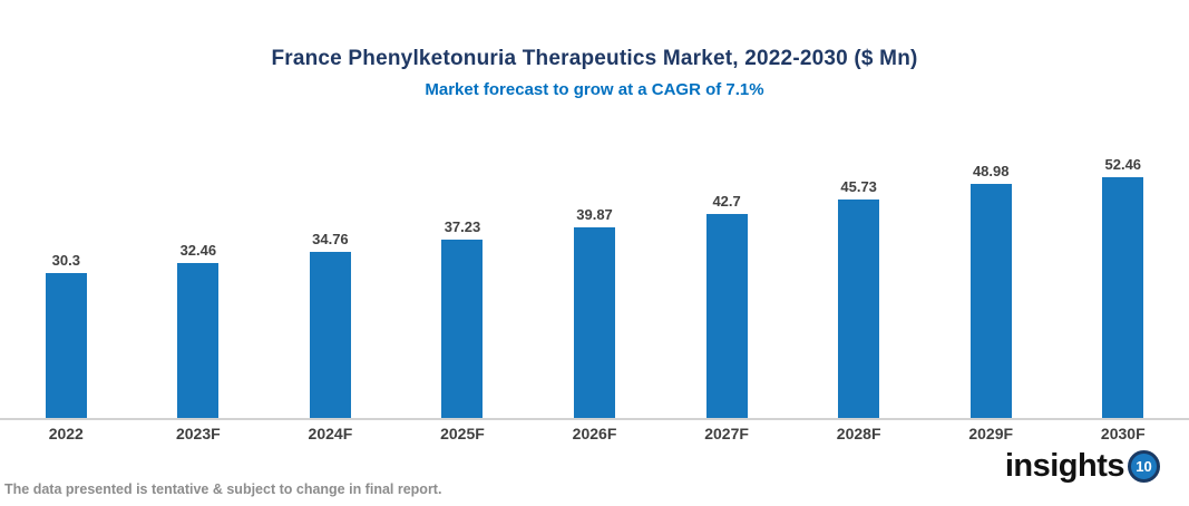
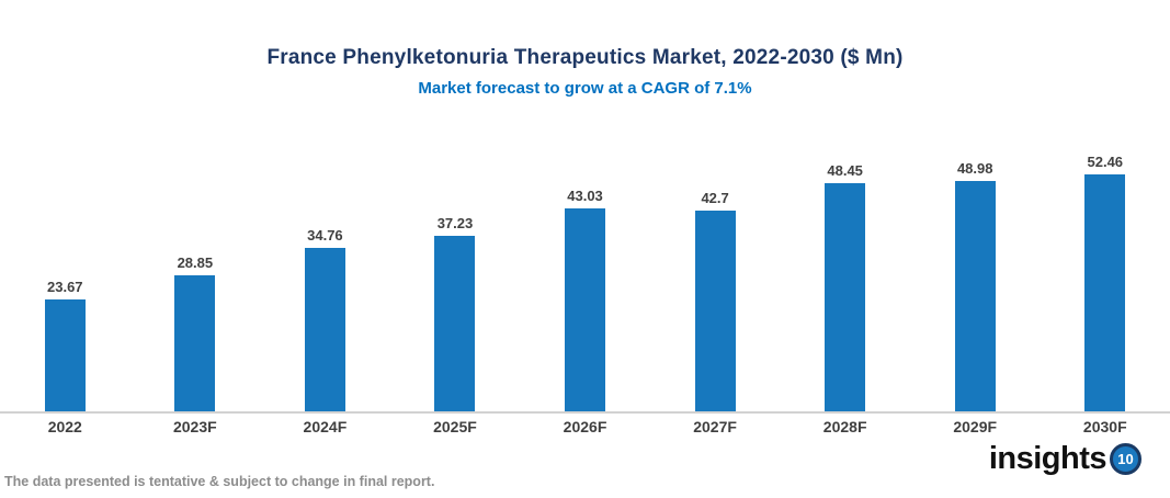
2022: 30.3 -> 23.67
2023F: 32.46 -> 28.85
2026F: 39.87 -> 43.03
2028F: 45.73 -> 48.45
